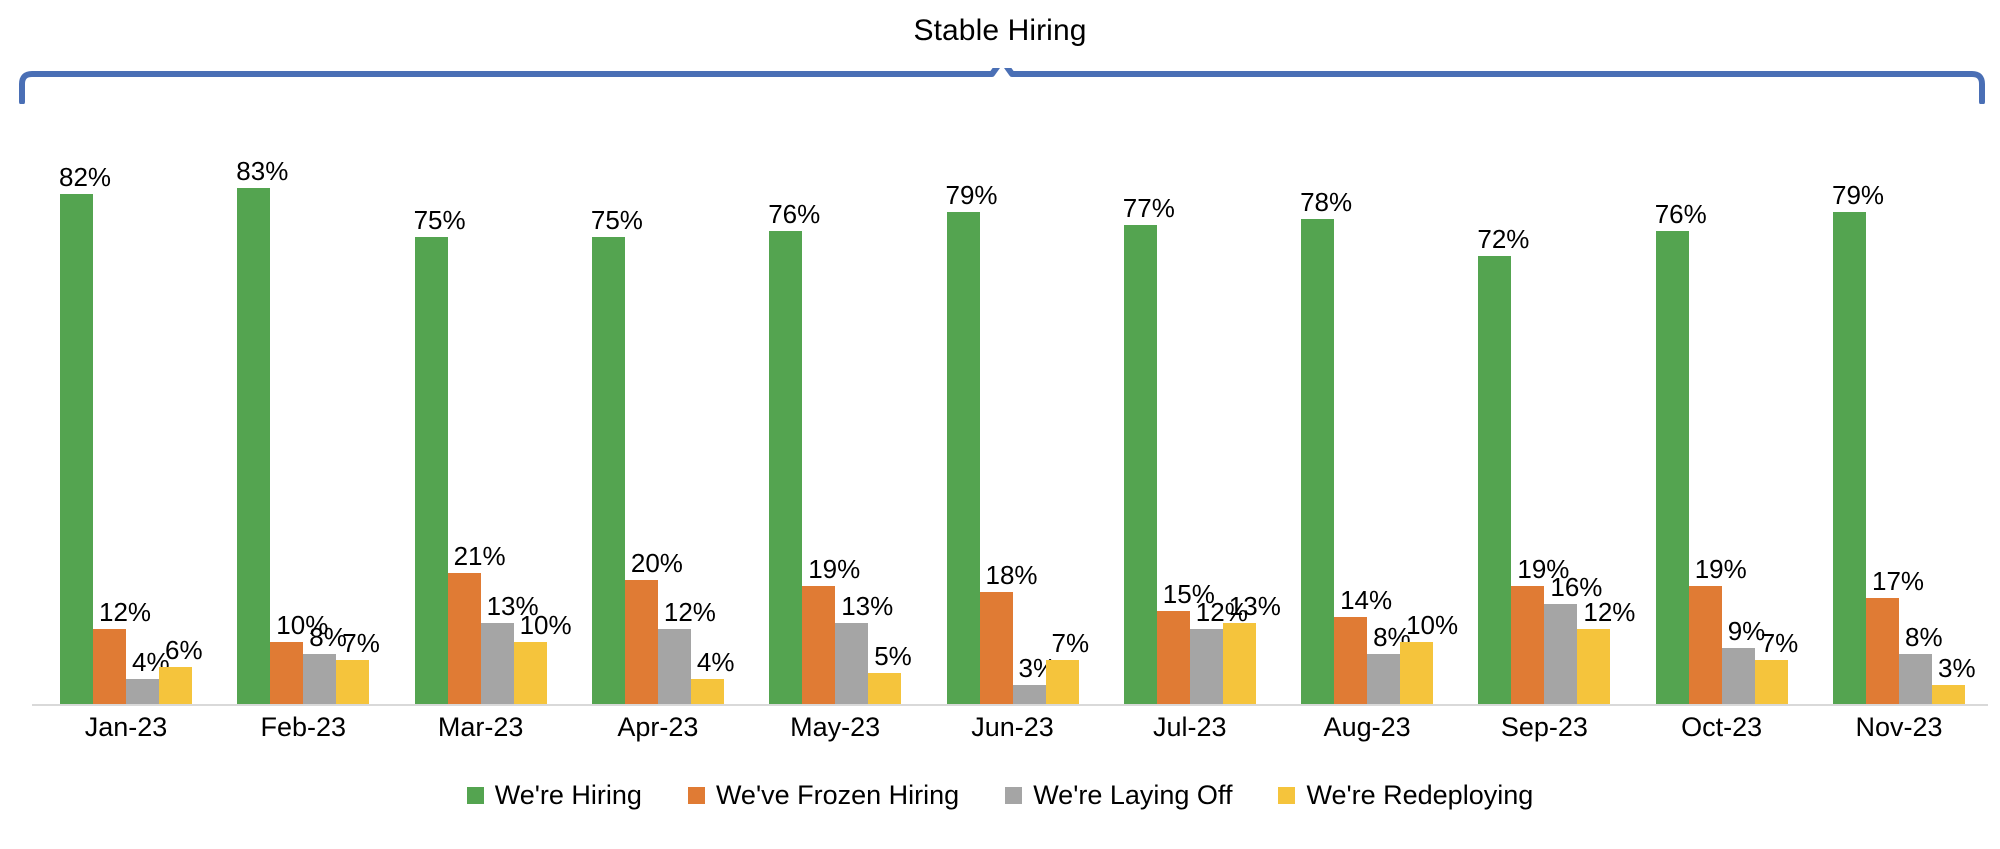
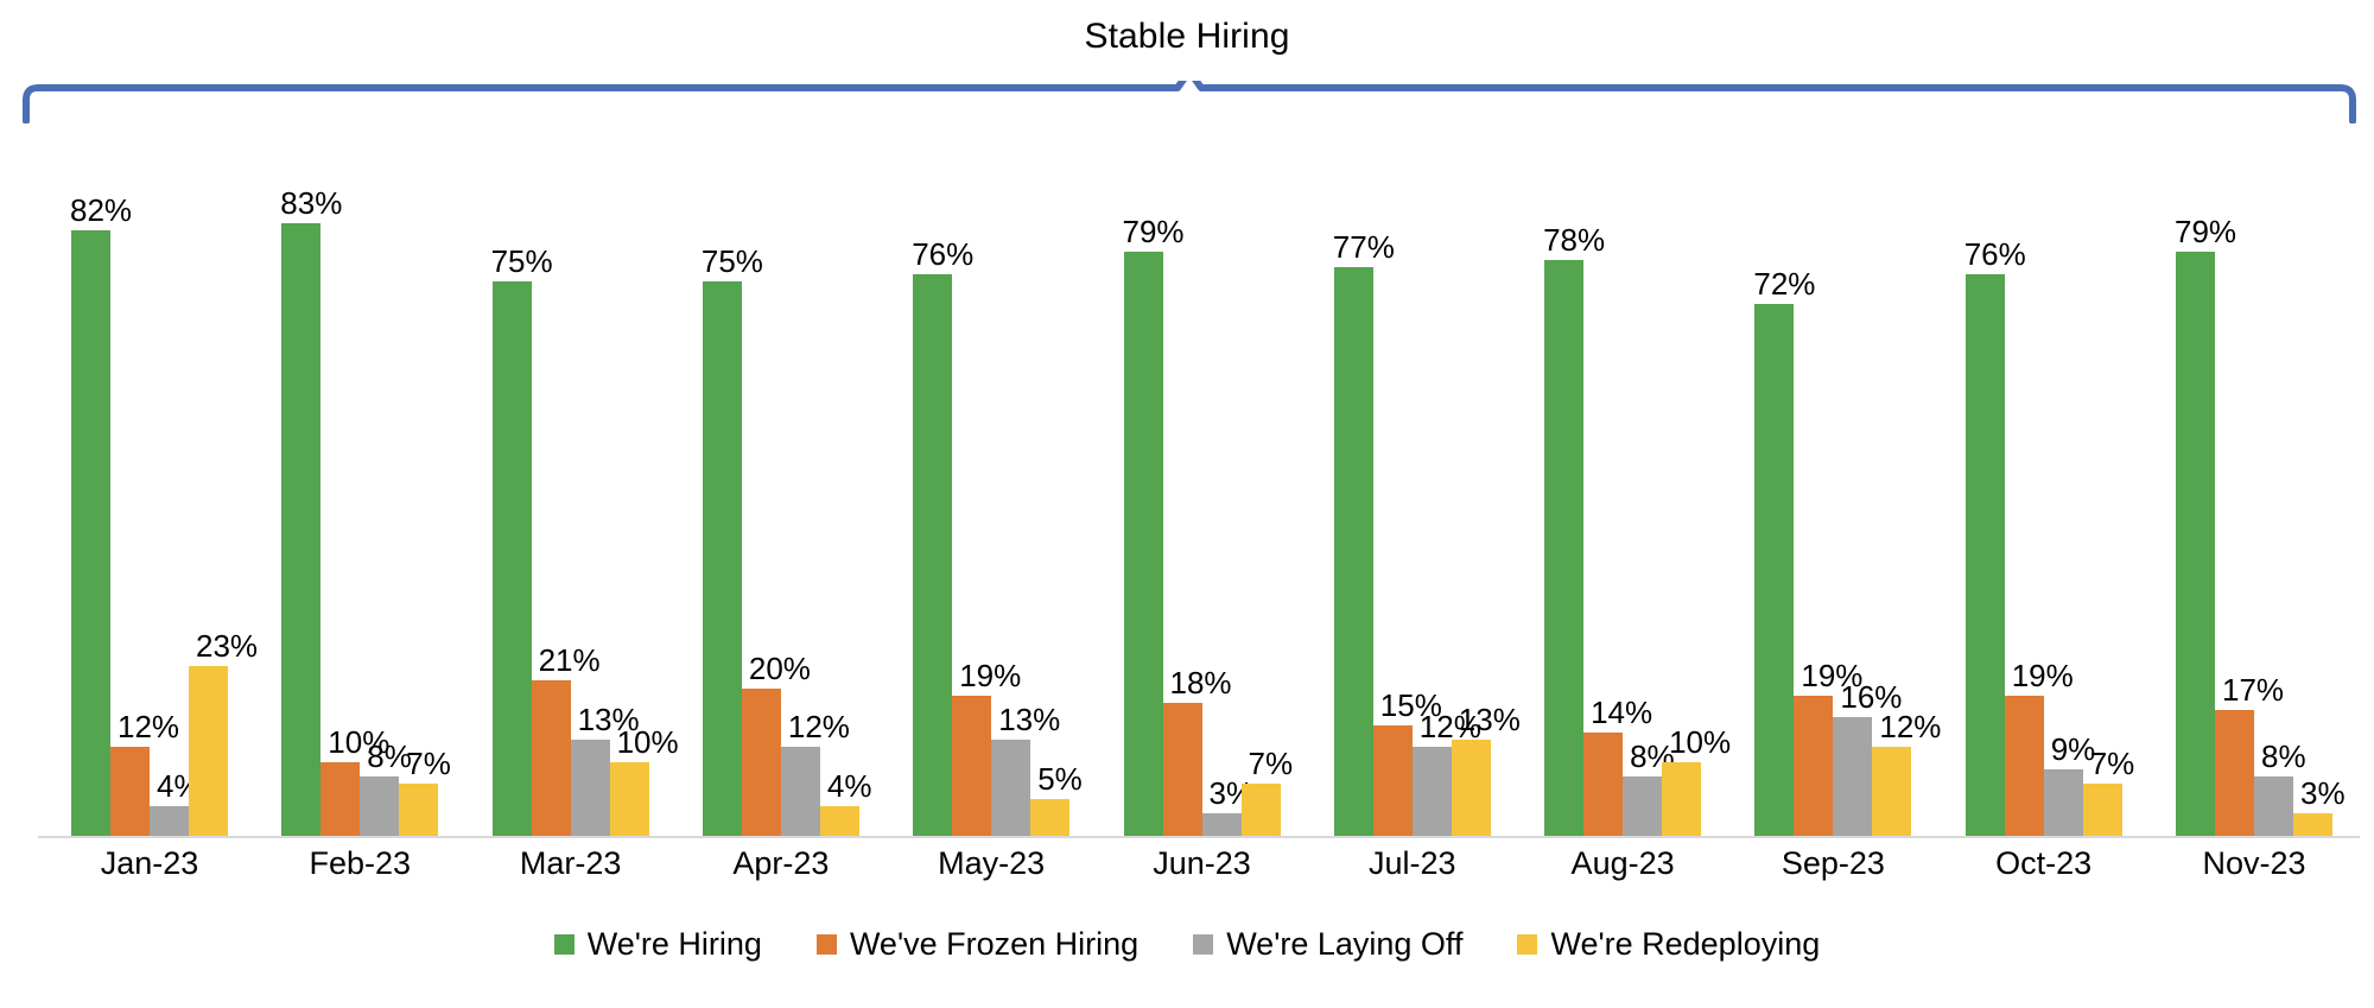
We're Redeploying/Jan-23: 6% -> 23%
